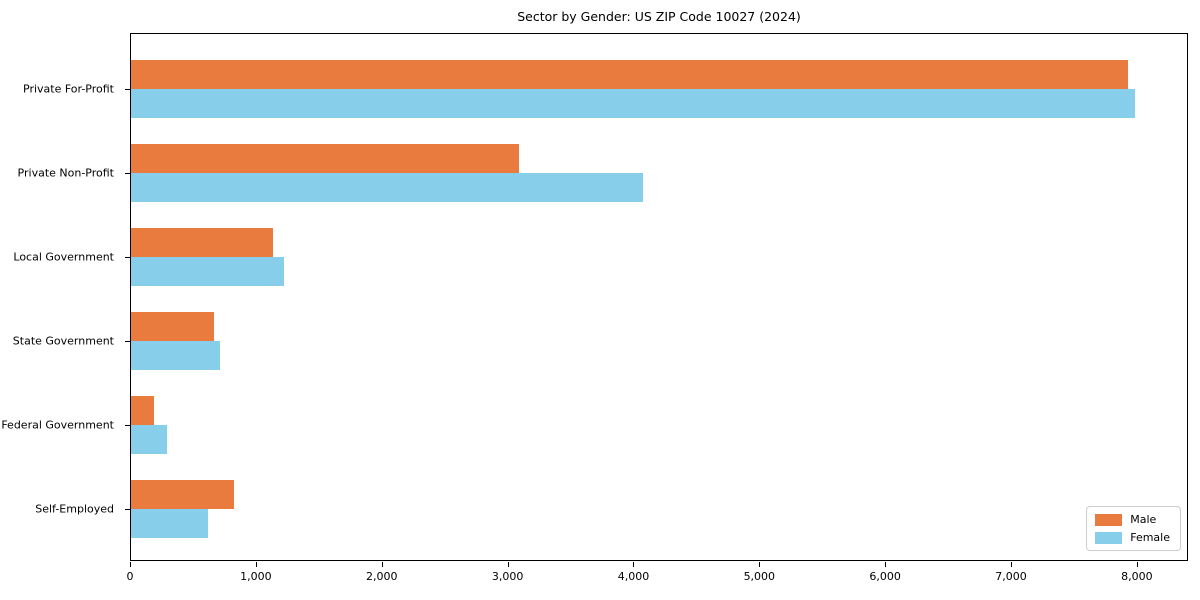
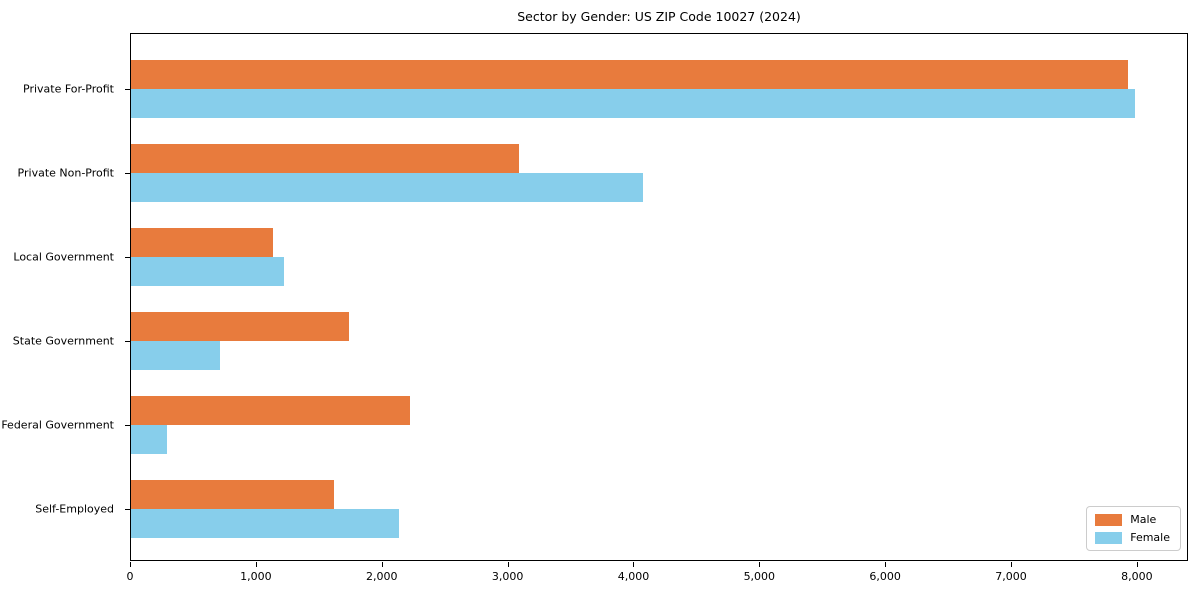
Male/State Government: 660 -> 1730
Male/Federal Government: 180 -> 2220
Male/Self-Employed: 820 -> 1610
Female/Self-Employed: 610 -> 2130
